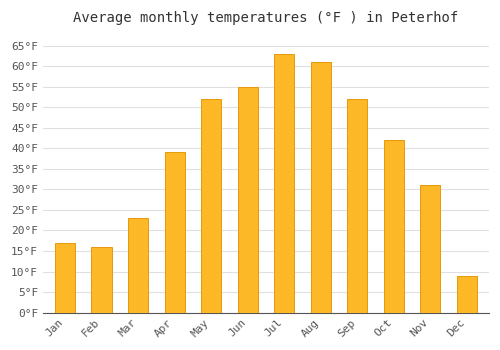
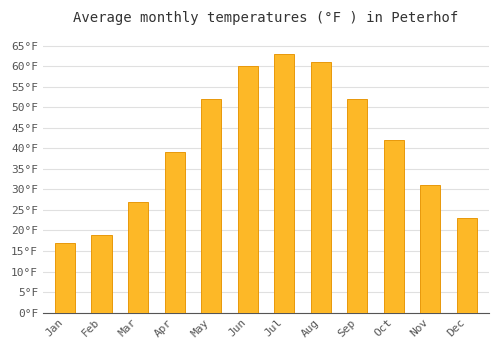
Feb: 16°F -> 19°F
Mar: 23°F -> 27°F
Jun: 55°F -> 60°F
Dec: 9°F -> 23°F
